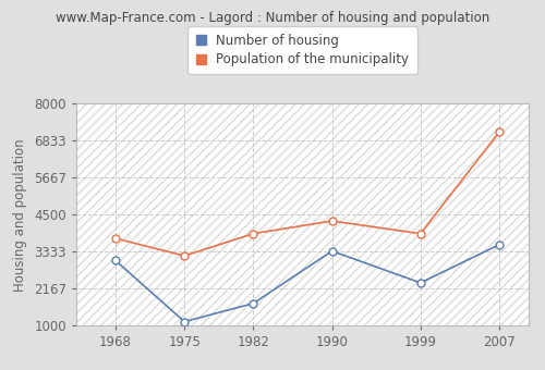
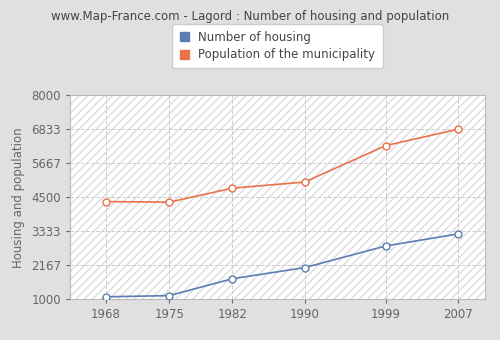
Number of housing/1968: 3050 -> 1080
Population of the municipality/1968: 3750 -> 4350
Population of the municipality/1975: 3200 -> 4330
Population of the municipality/1982: 3900 -> 4810
Number of housing/1990: 3350 -> 2080
Population of the municipality/1990: 4300 -> 5020
Number of housing/1999: 2350 -> 2830
Population of the municipality/1999: 3900 -> 6270
Number of housing/2007: 3550 -> 3240
Population of the municipality/2007: 7100 -> 6830
